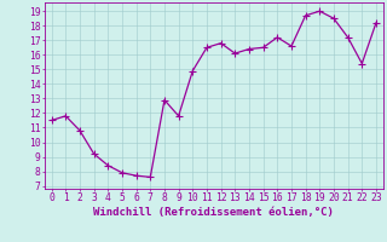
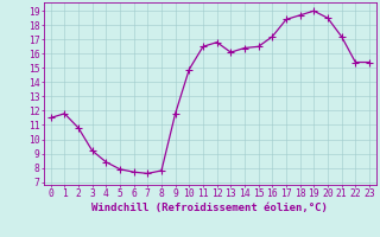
8: 12.9 -> 7.8
17: 16.6 -> 18.4
23: 18.2 -> 15.4
